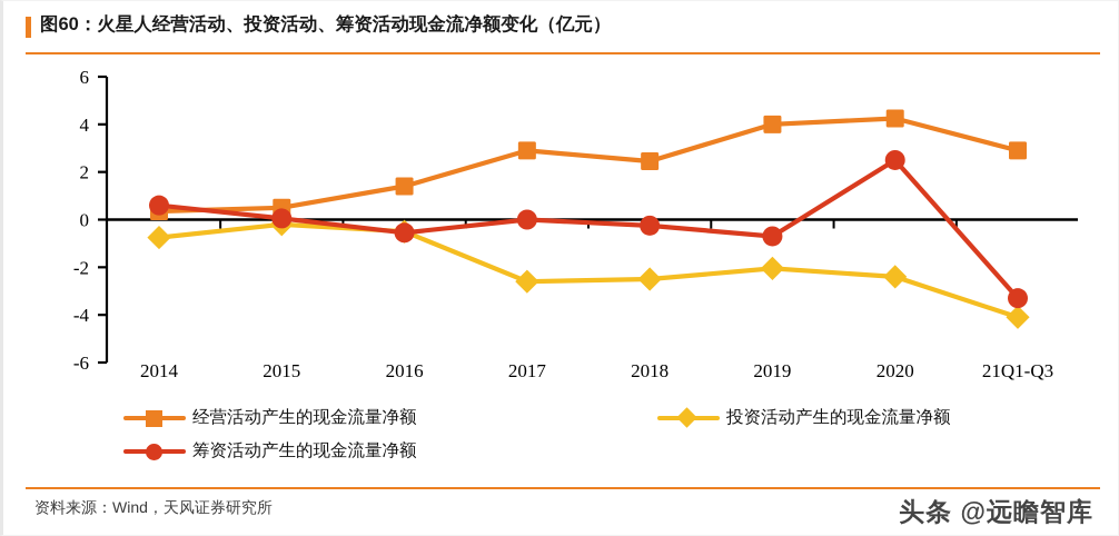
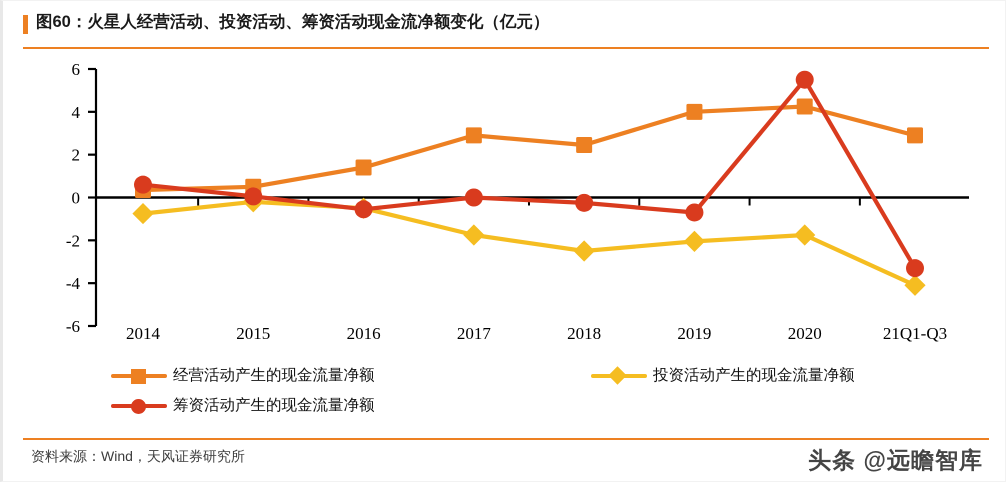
投资活动产生的现金流量净额/2017: -2.6 -> -1.8
投资活动产生的现金流量净额/2020: -2.4 -> -1.8
筹资活动产生的现金流量净额/2020: 2.5 -> 5.5
